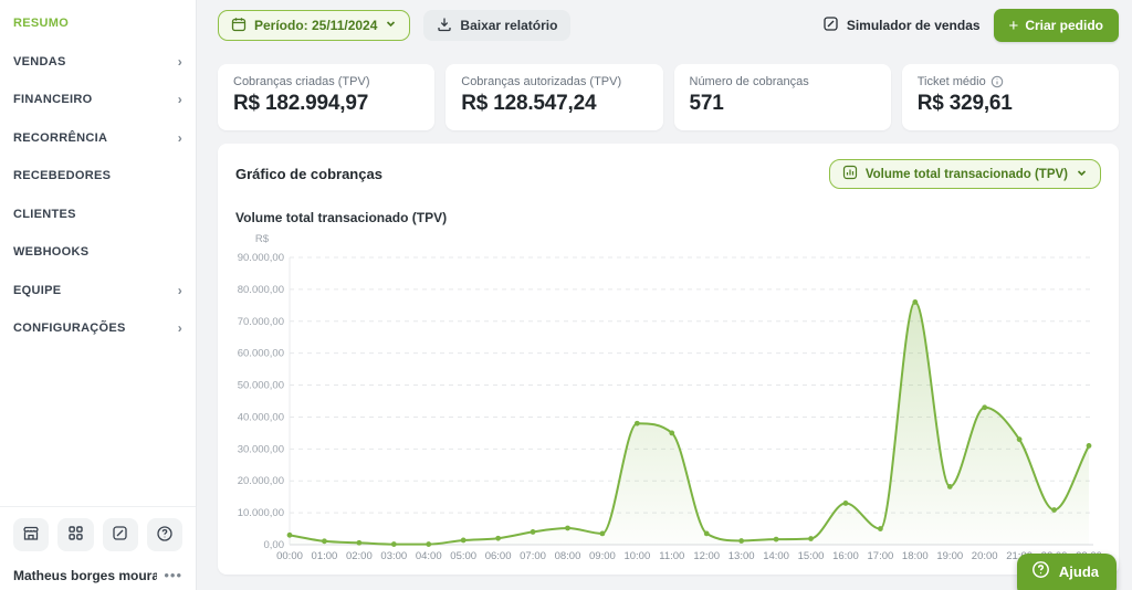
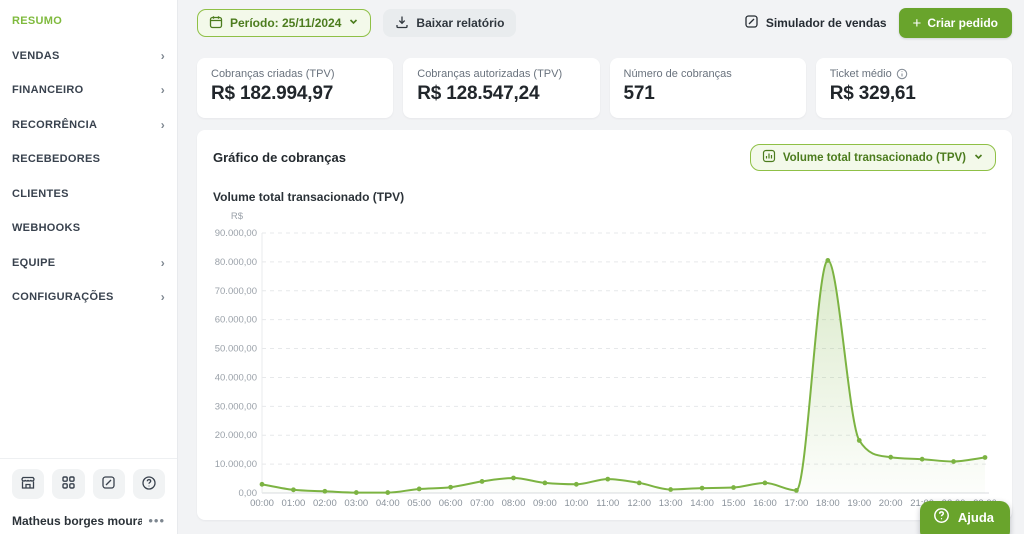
10:00: 38000 -> 3000
11:00: 35000 -> 5000
16:00: 13000 -> 4000
17:00: 5000 -> 1000
18:00: 76000 -> 80000
20:00: 43000 -> 12000
21:00: 33000 -> 12000
23:00: 31000 -> 12000
